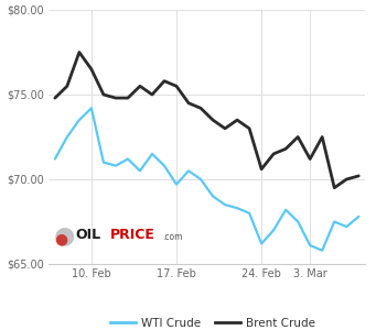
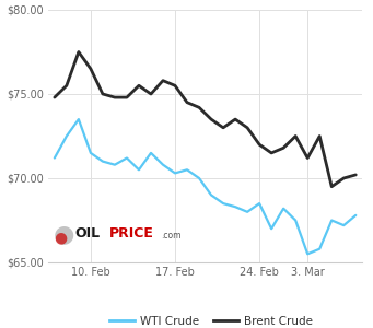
WTI Crude/10. Feb: $74.2 -> $71.5
WTI Crude/17. Feb: $69.7 -> $70.3
WTI Crude/24. Feb: $66.2 -> $68.5
Brent Crude/24. Feb: $70.6 -> $72.0
WTI Crude/3. Mar: $66.1 -> $65.5
